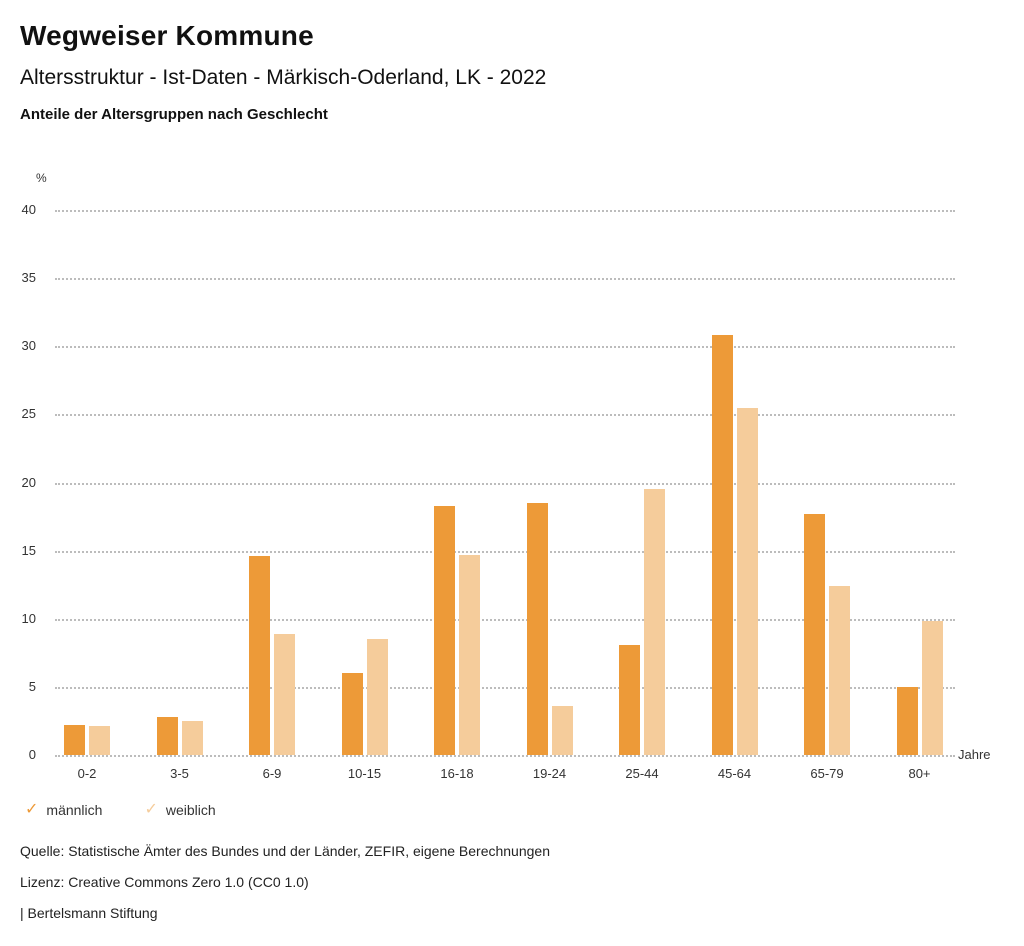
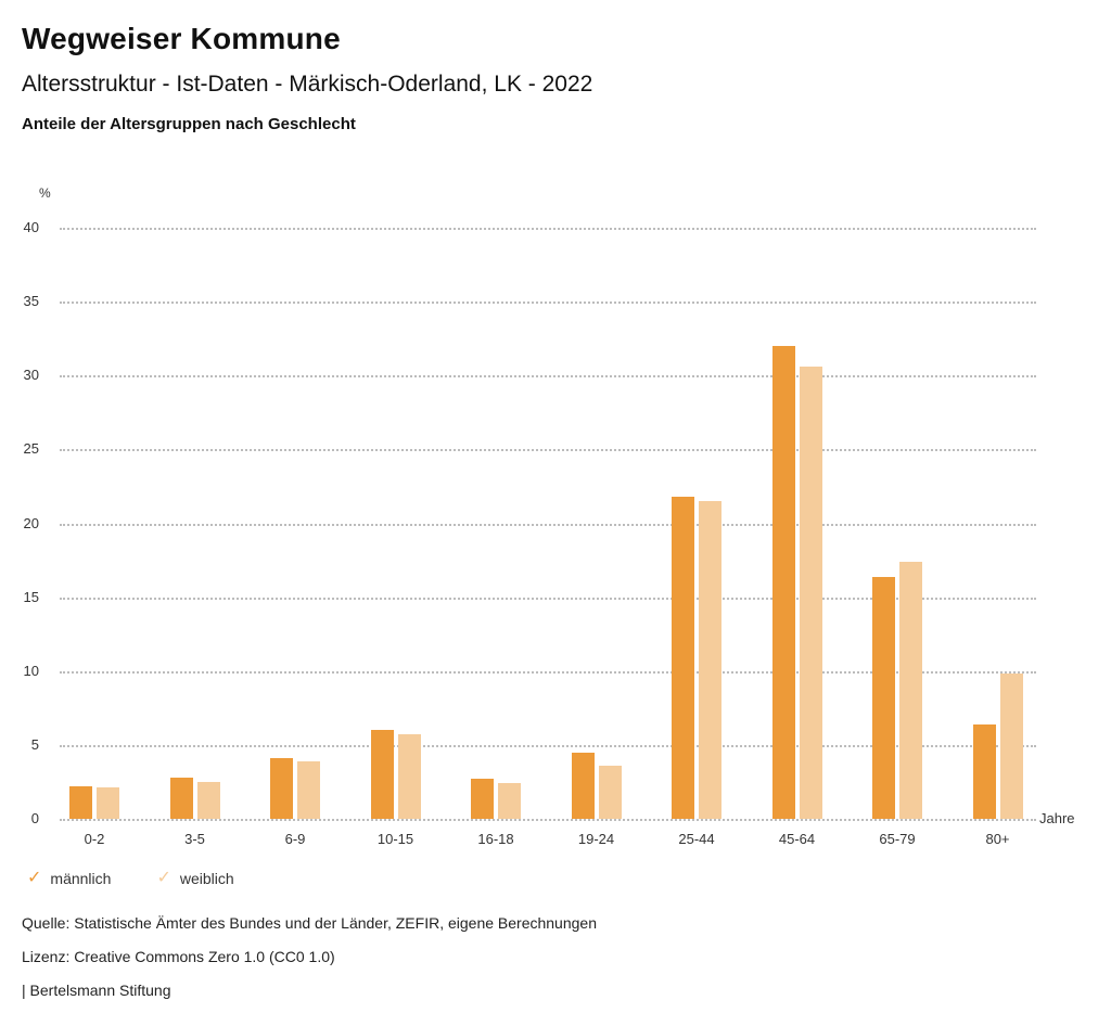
männlich/6-9: 14.6 -> 4.1
weiblich/6-9: 8.9 -> 3.9
weiblich/10-15: 8.5 -> 5.7
männlich/16-18: 18.3 -> 2.7
weiblich/16-18: 14.7 -> 2.4
männlich/19-24: 18.5 -> 4.5
männlich/25-44: 8.1 -> 21.8
weiblich/25-44: 19.5 -> 21.5
männlich/45-64: 30.8 -> 32.0
weiblich/45-64: 25.5 -> 30.6
männlich/65-79: 17.7 -> 16.4
weiblich/65-79: 12.4 -> 17.4
männlich/80+: 5.0 -> 6.4
